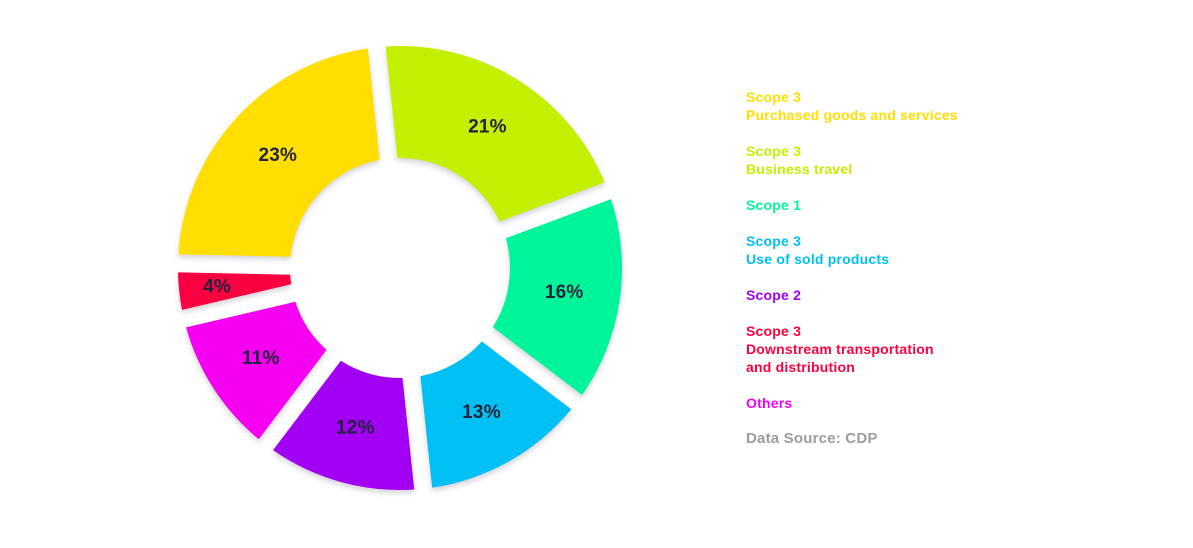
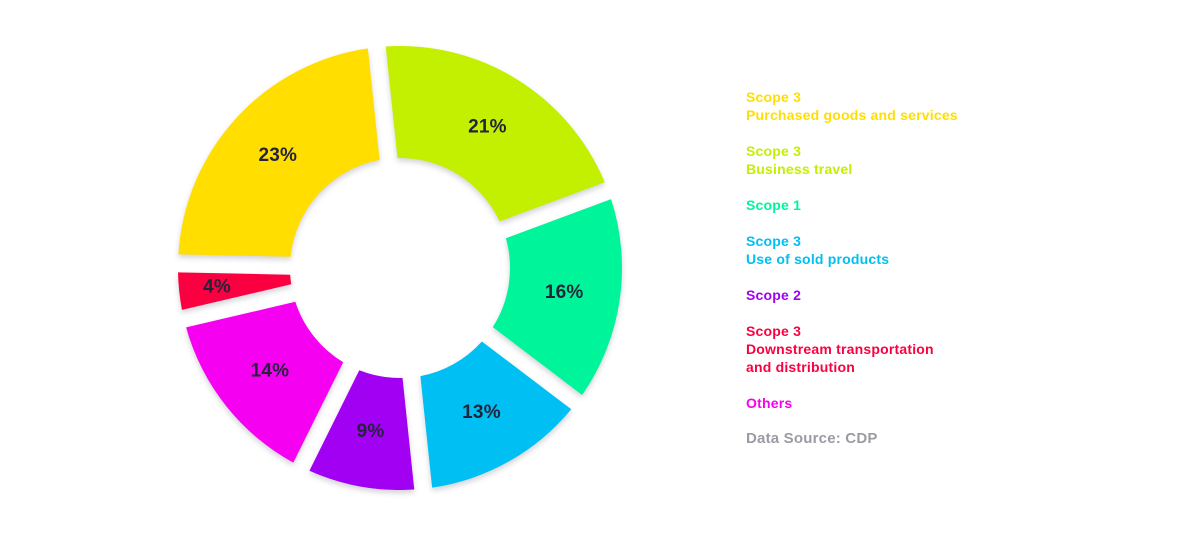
Scope 2: 12% -> 9%
Others: 11% -> 14%
